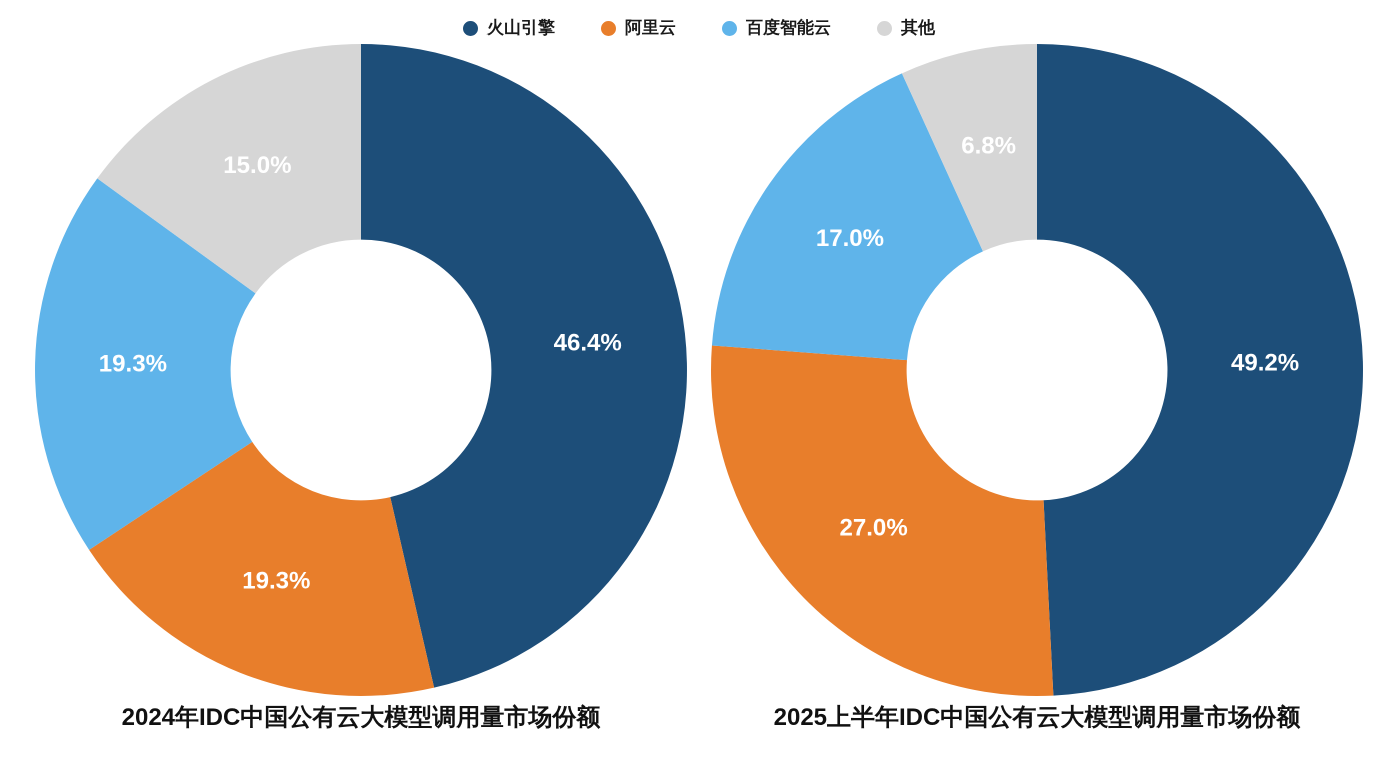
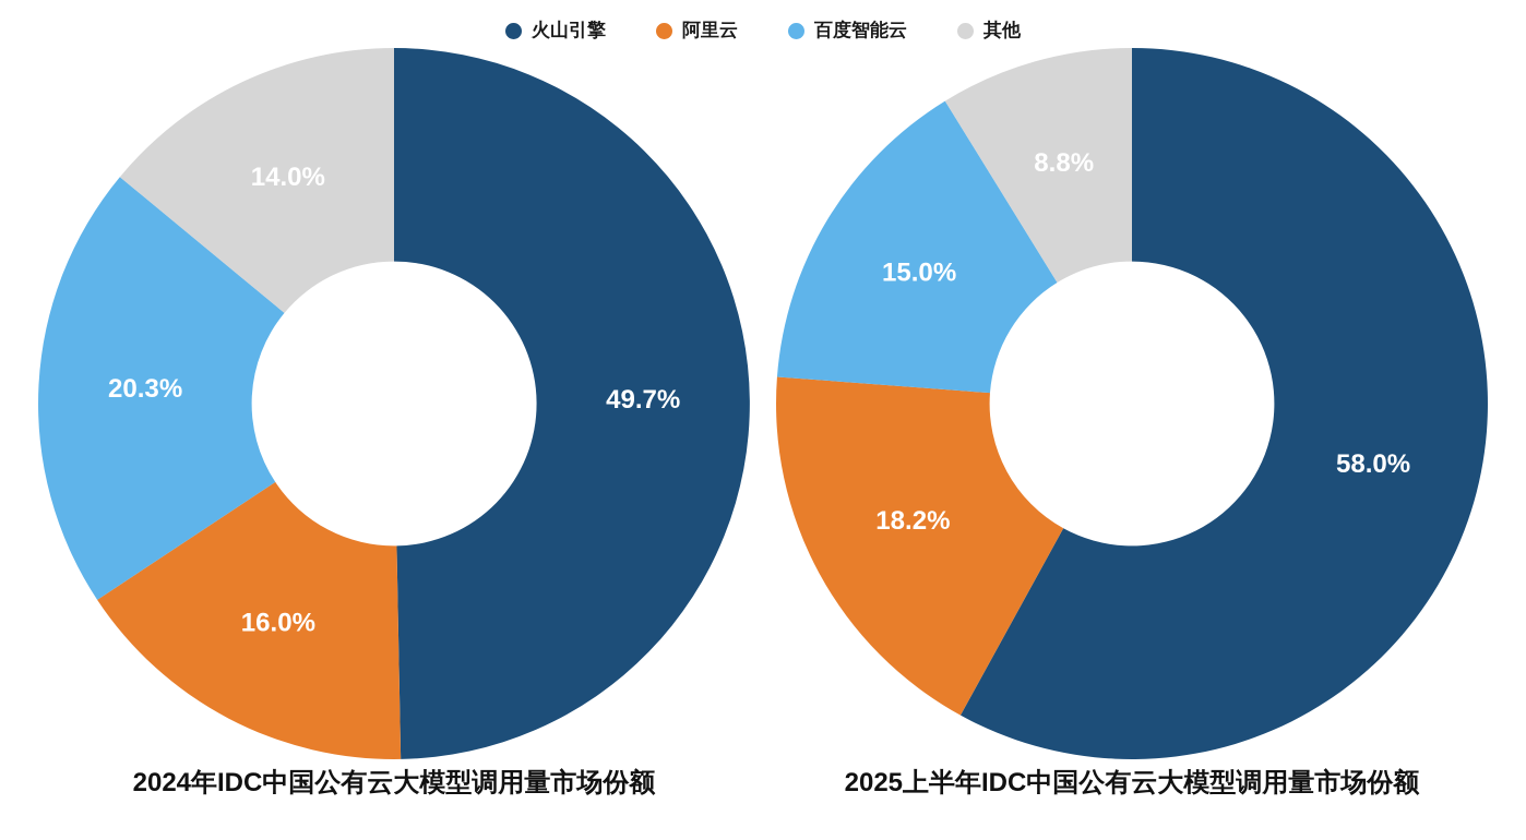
2024年IDC中国公有云大模型调用量市场份额/火山引擎: 46.4% -> 49.7%
2024年IDC中国公有云大模型调用量市场份额/阿里云: 19.3% -> 16.0%
2024年IDC中国公有云大模型调用量市场份额/百度智能云: 19.3% -> 20.3%
2024年IDC中国公有云大模型调用量市场份额/其他: 15.0% -> 14.0%
2025上半年IDC中国公有云大模型调用量市场份额/火山引擎: 49.2% -> 58.0%
2025上半年IDC中国公有云大模型调用量市场份额/阿里云: 27.0% -> 18.2%
2025上半年IDC中国公有云大模型调用量市场份额/百度智能云: 17.0% -> 15.0%
2025上半年IDC中国公有云大模型调用量市场份额/其他: 6.8% -> 8.8%
